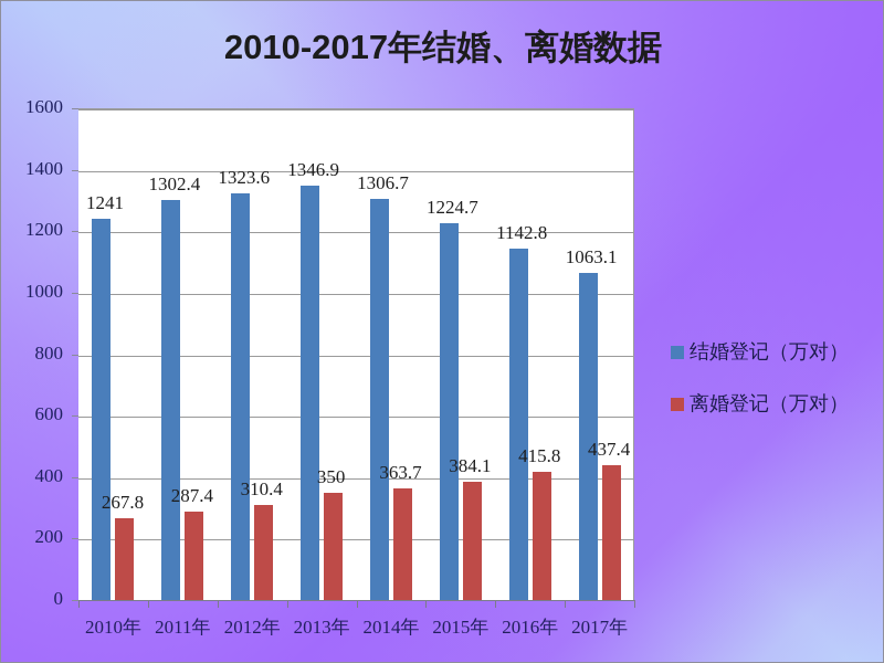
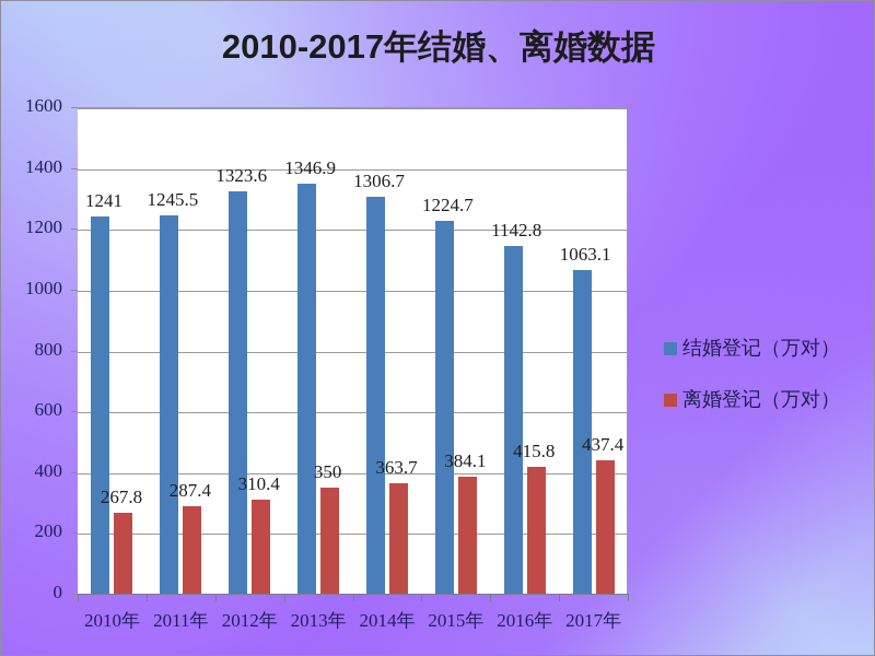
结婚登记（万对）/2011年: 1302.4 -> 1245.5
